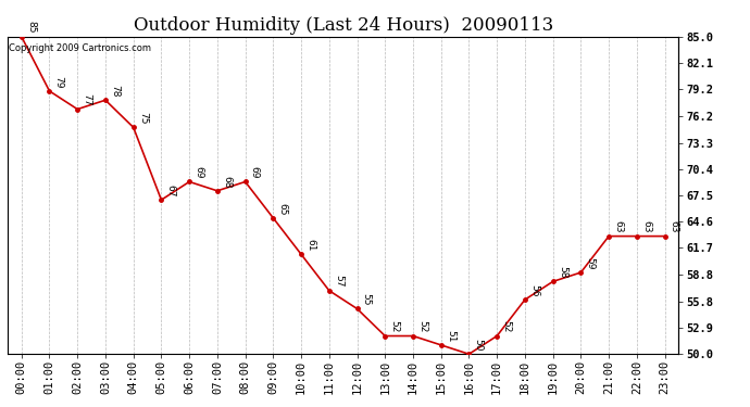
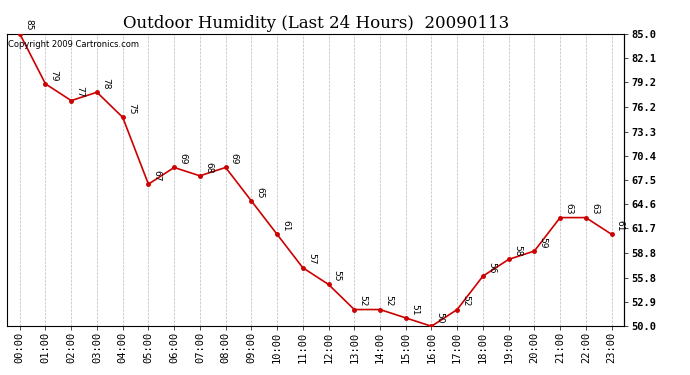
23:00: 63 -> 61
